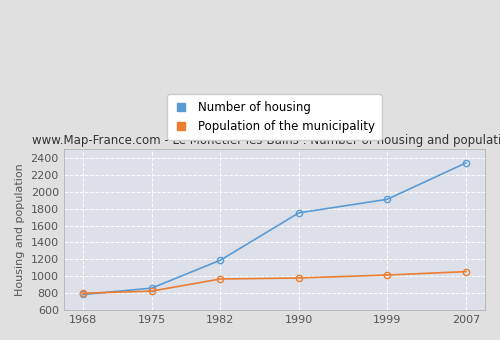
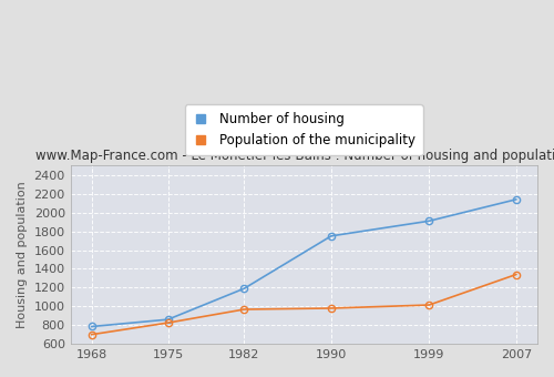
Population of the municipality/1968: 800 -> 700
Number of housing/2007: 2340 -> 2140
Population of the municipality/2007: 1060 -> 1340
